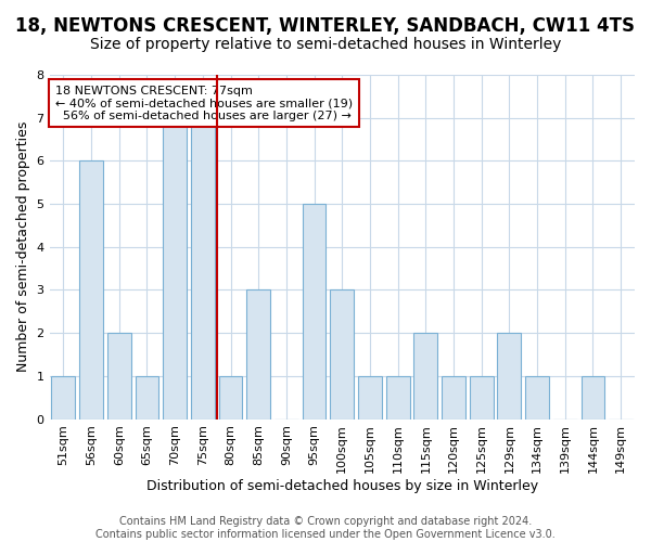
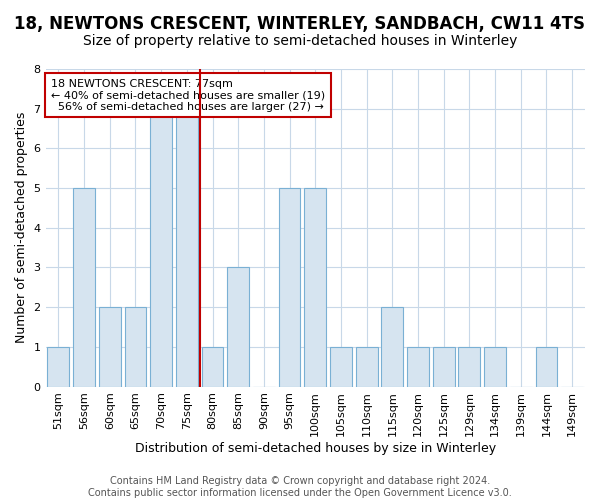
56sqm: 6 -> 5
65sqm: 1 -> 2
100sqm: 3 -> 5
129sqm: 2 -> 1
